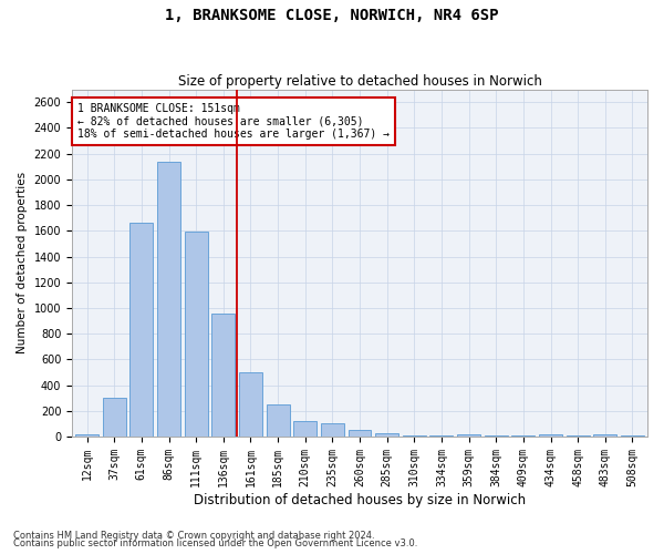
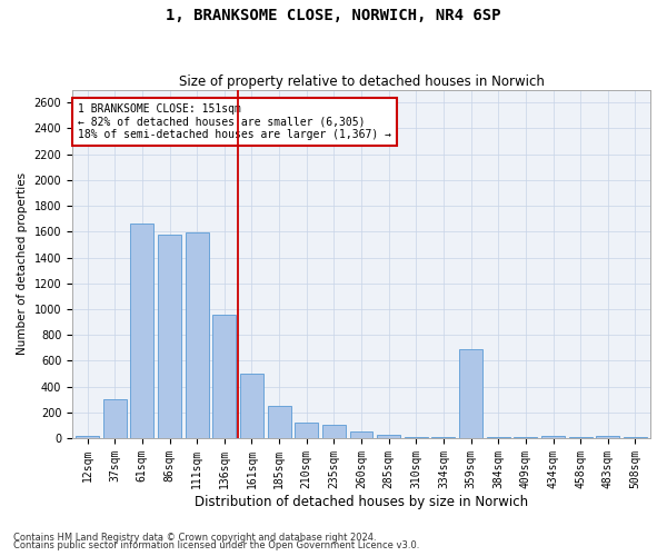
86sqm: 2140 -> 1580
359sqm: 20 -> 690
